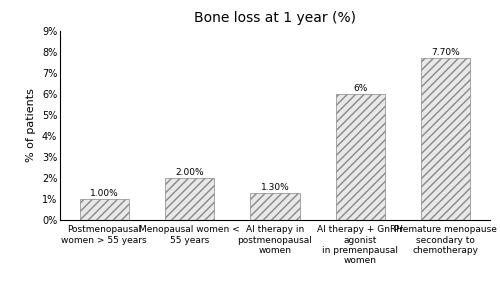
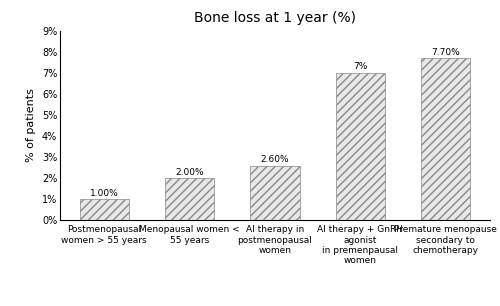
AI therapy in postmenopausal women: 1.30% -> 2.60%
AI therapy + GnRH agonist in premenpausal women: 6% -> 7%
